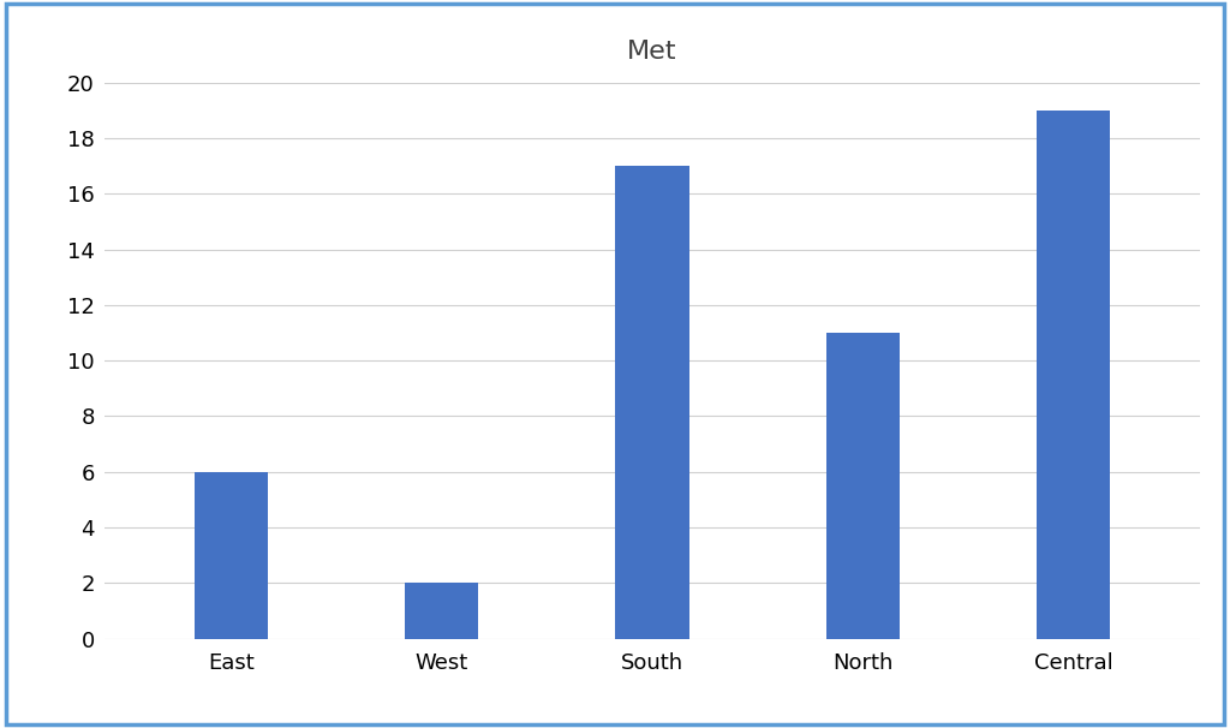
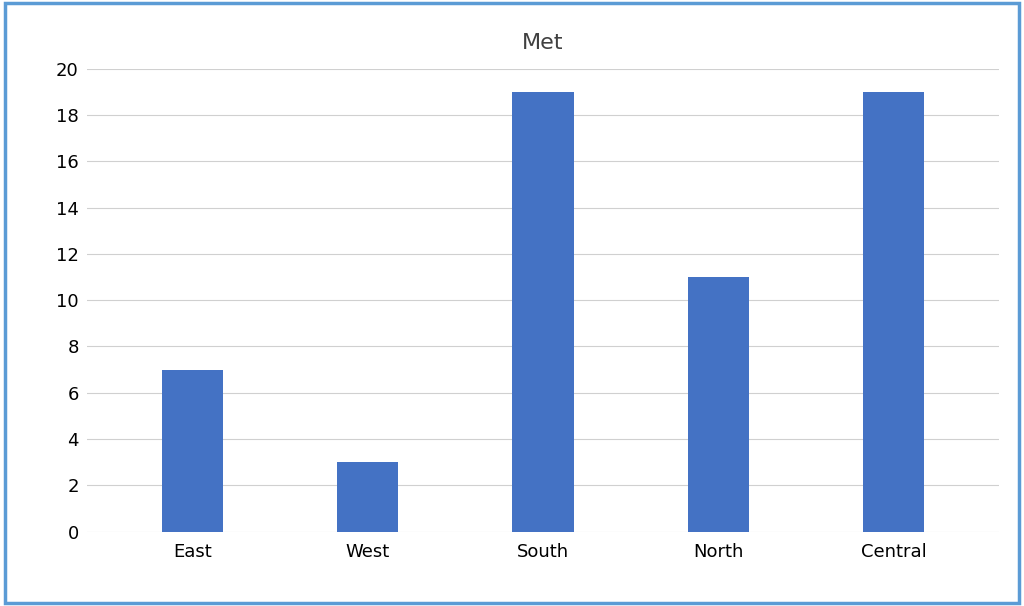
East: 6 -> 7
West: 2 -> 3
South: 17 -> 19
